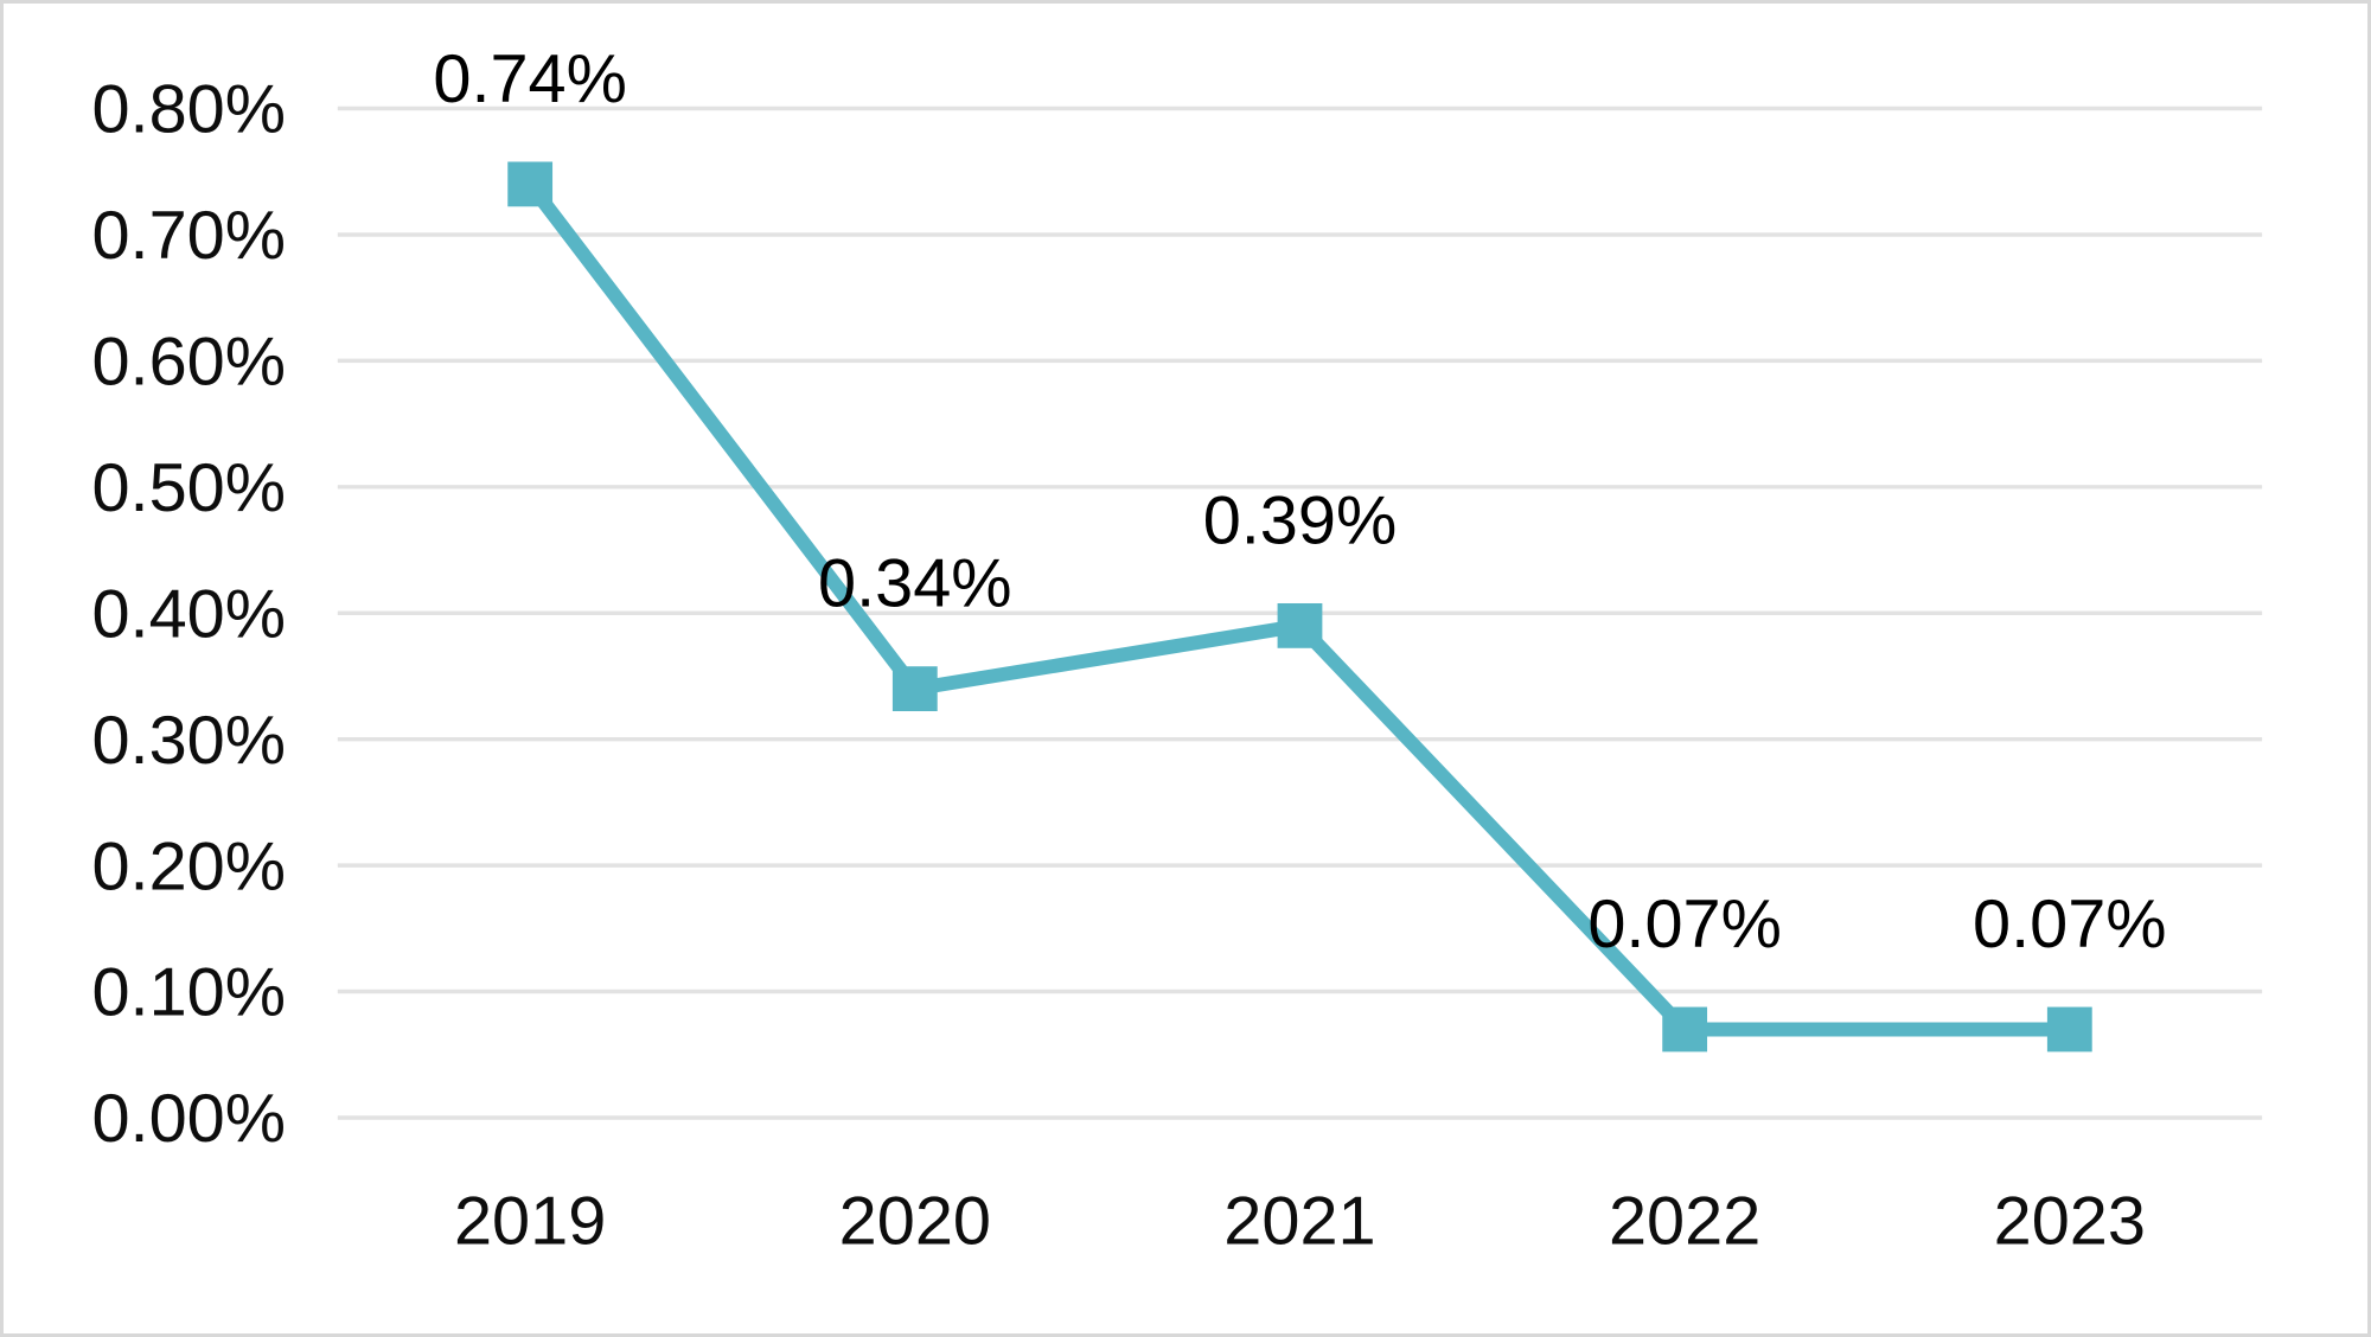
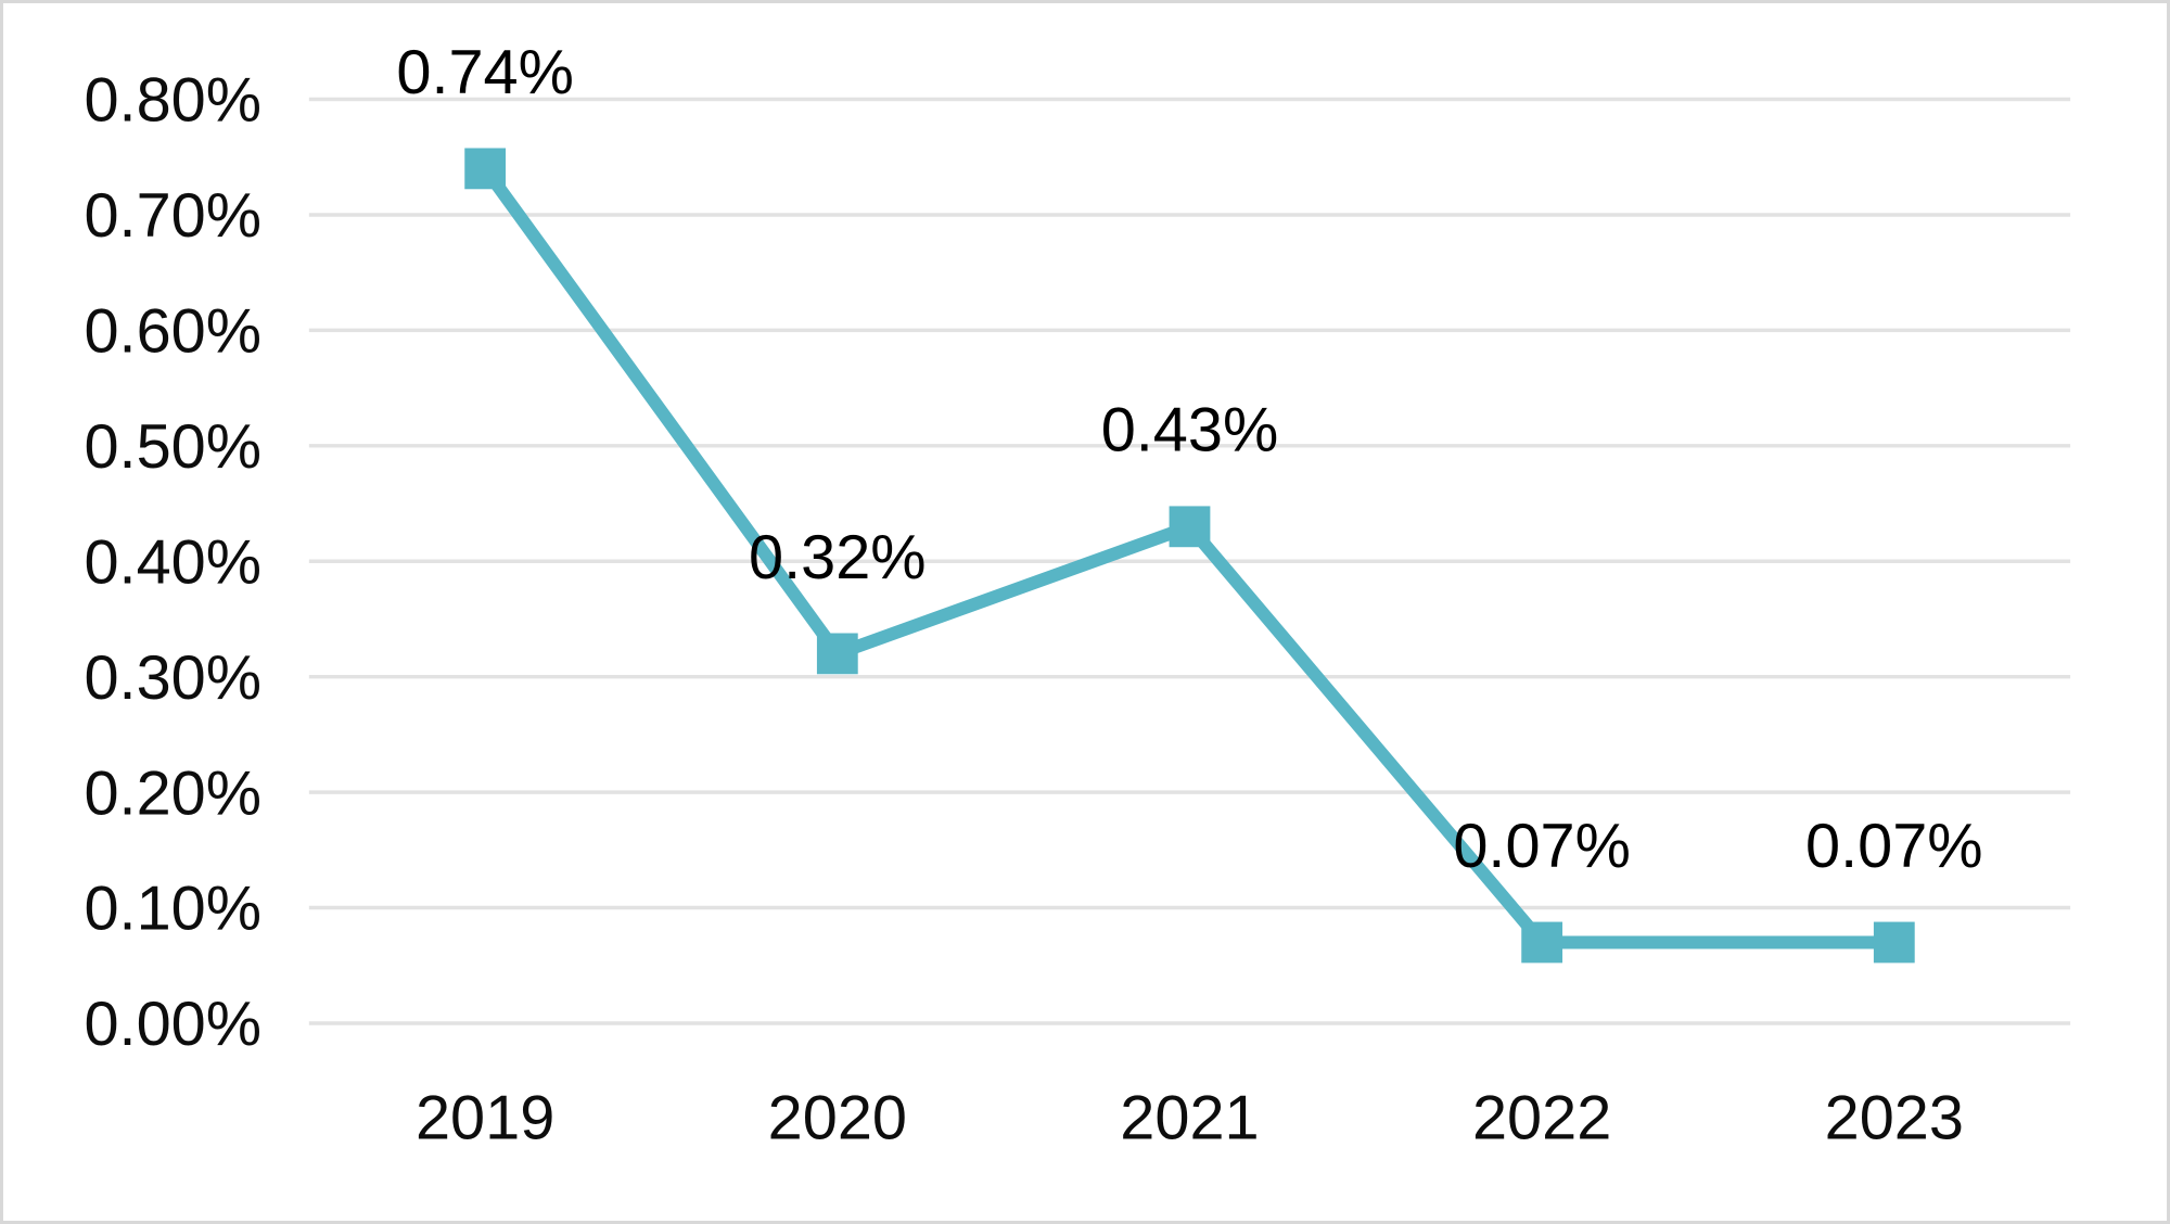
2020: 0.34% -> 0.32%
2021: 0.39% -> 0.43%
